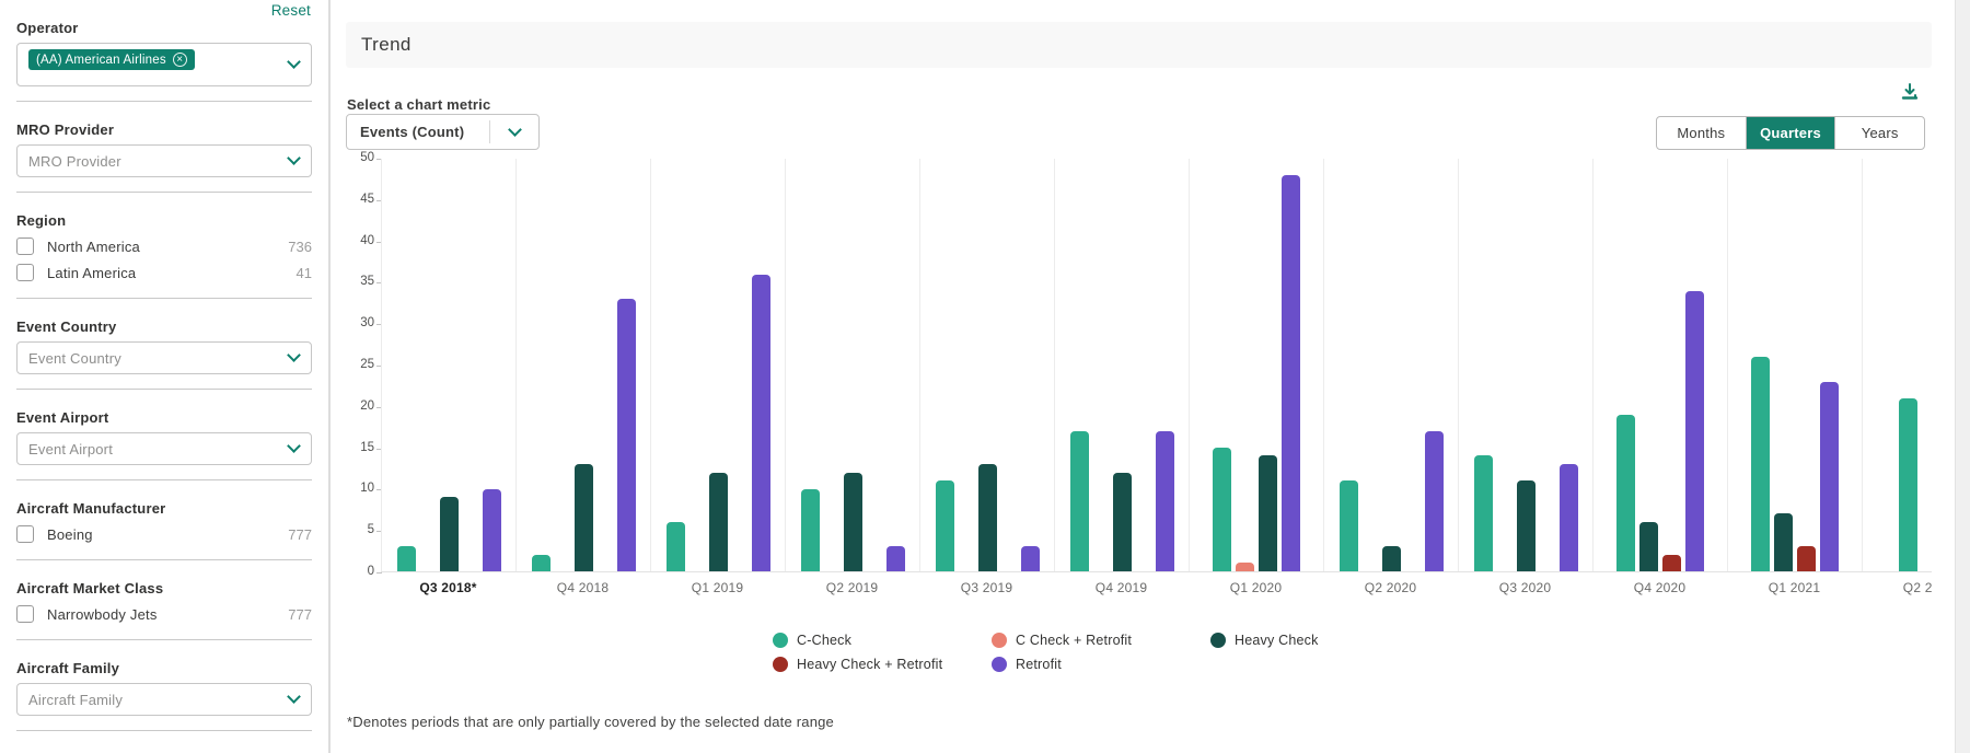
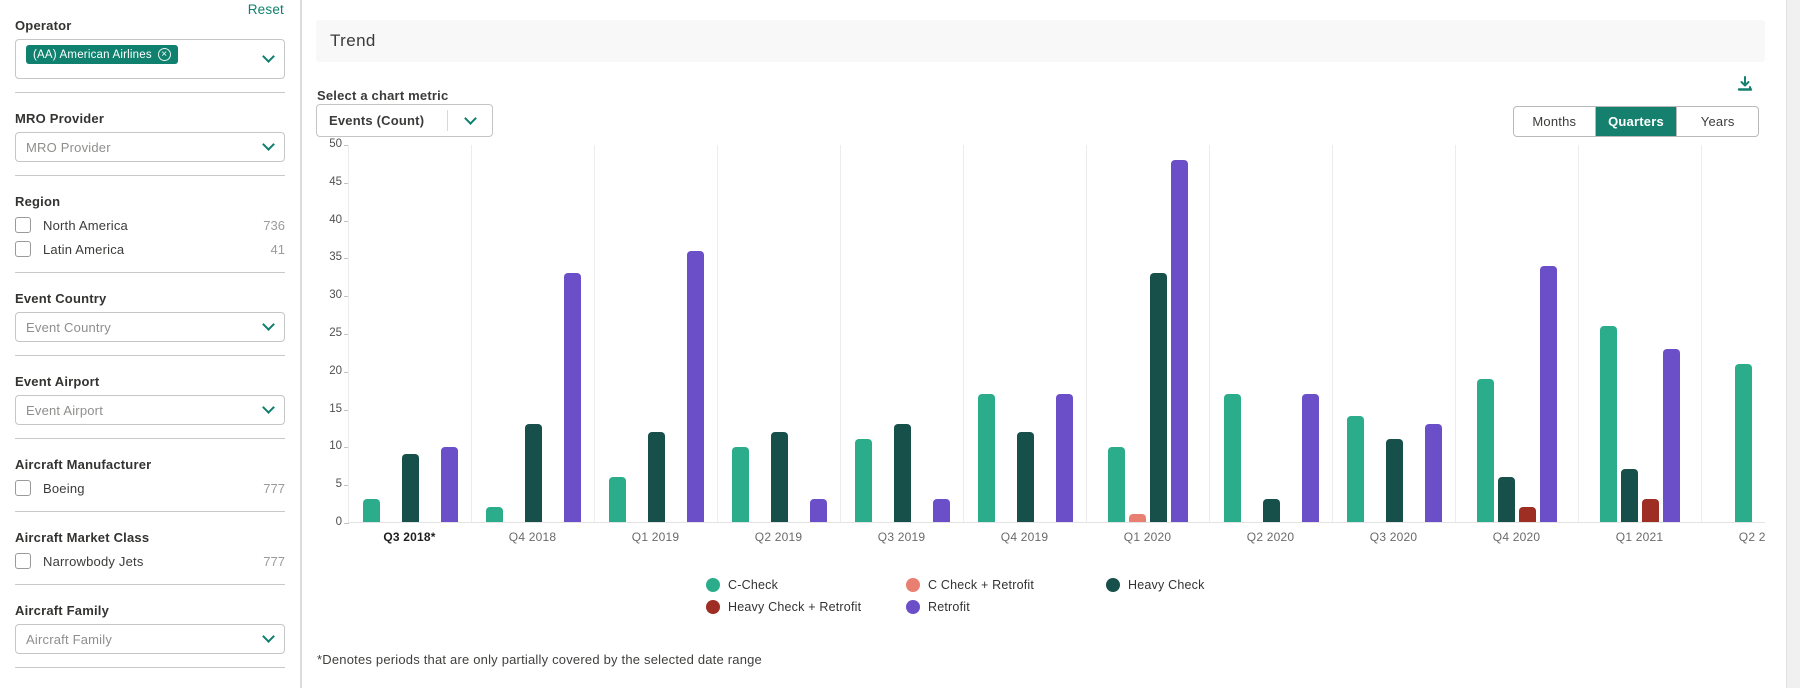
C-Check/Q1 2020: 15 -> 10
Heavy Check/Q1 2020: 14 -> 33
C-Check/Q2 2020: 11 -> 17
